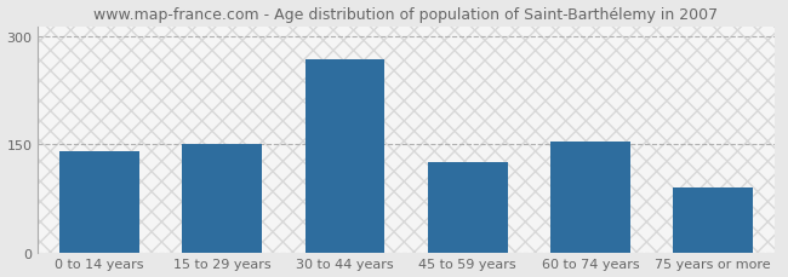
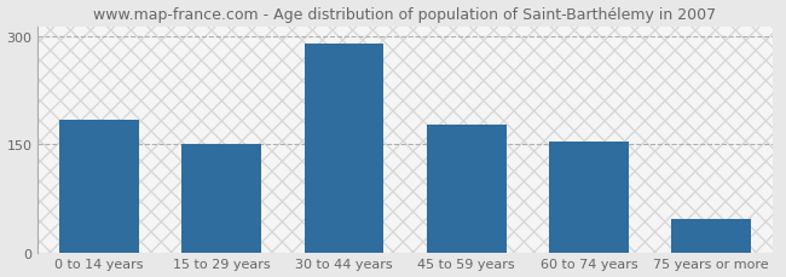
0 to 14 years: 140 -> 185
30 to 44 years: 268 -> 290
45 to 59 years: 126 -> 178
75 years or more: 90 -> 47
